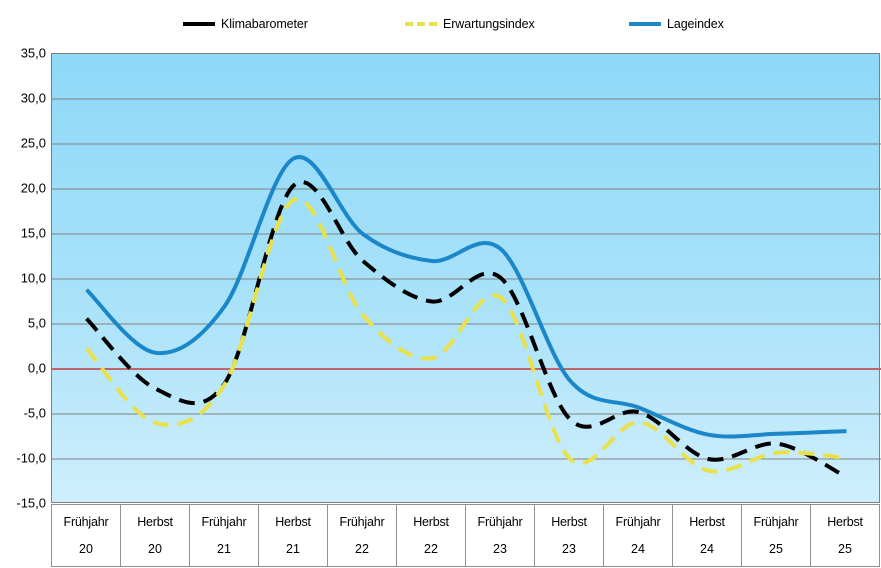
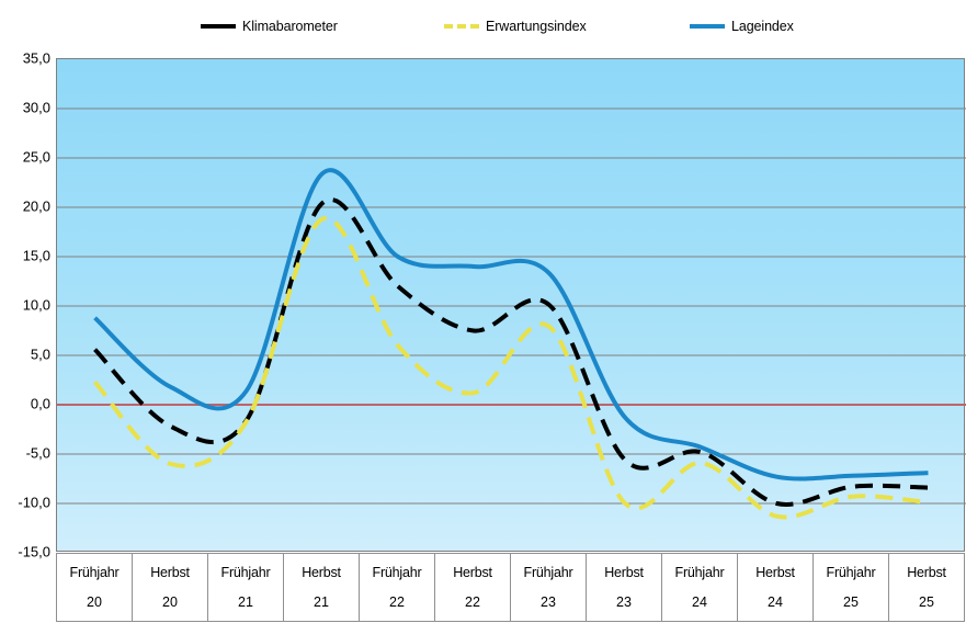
Lageindex/Frühjahr 21: 7 -> 1
Lageindex/Herbst 22: 12 -> 14
Klimabarometer/Herbst 25: -12 -> -8
